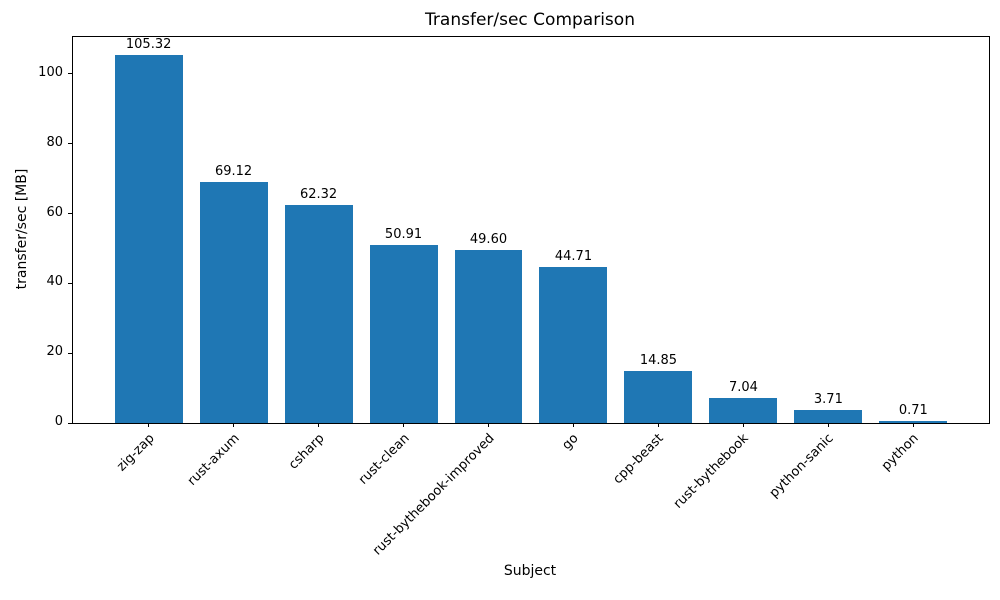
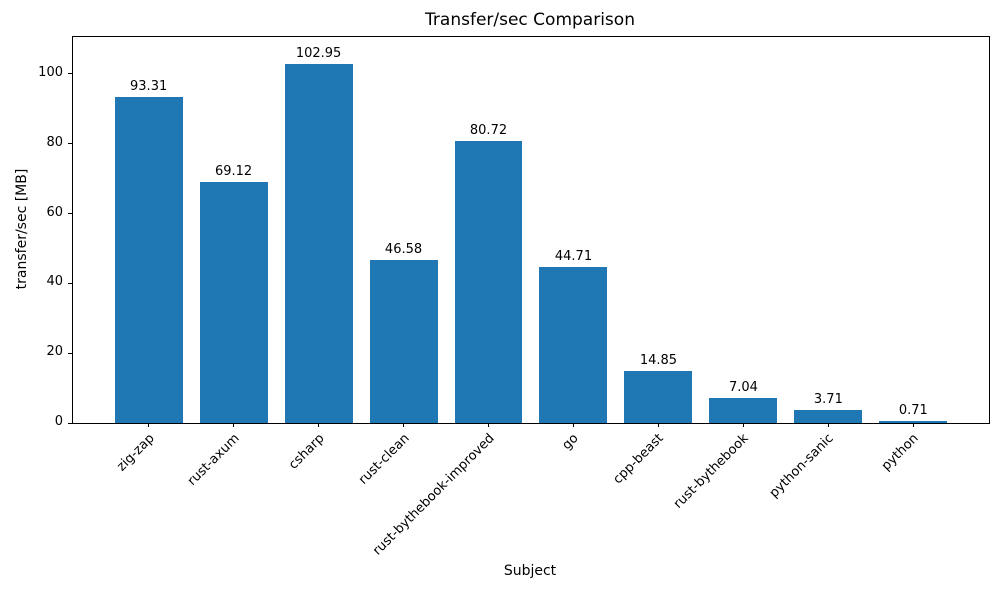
zig-zap: 105.32 -> 93.31
csharp: 62.32 -> 102.95
rust-clean: 50.91 -> 46.58
rust-bythebook-improved: 49.60 -> 80.72
